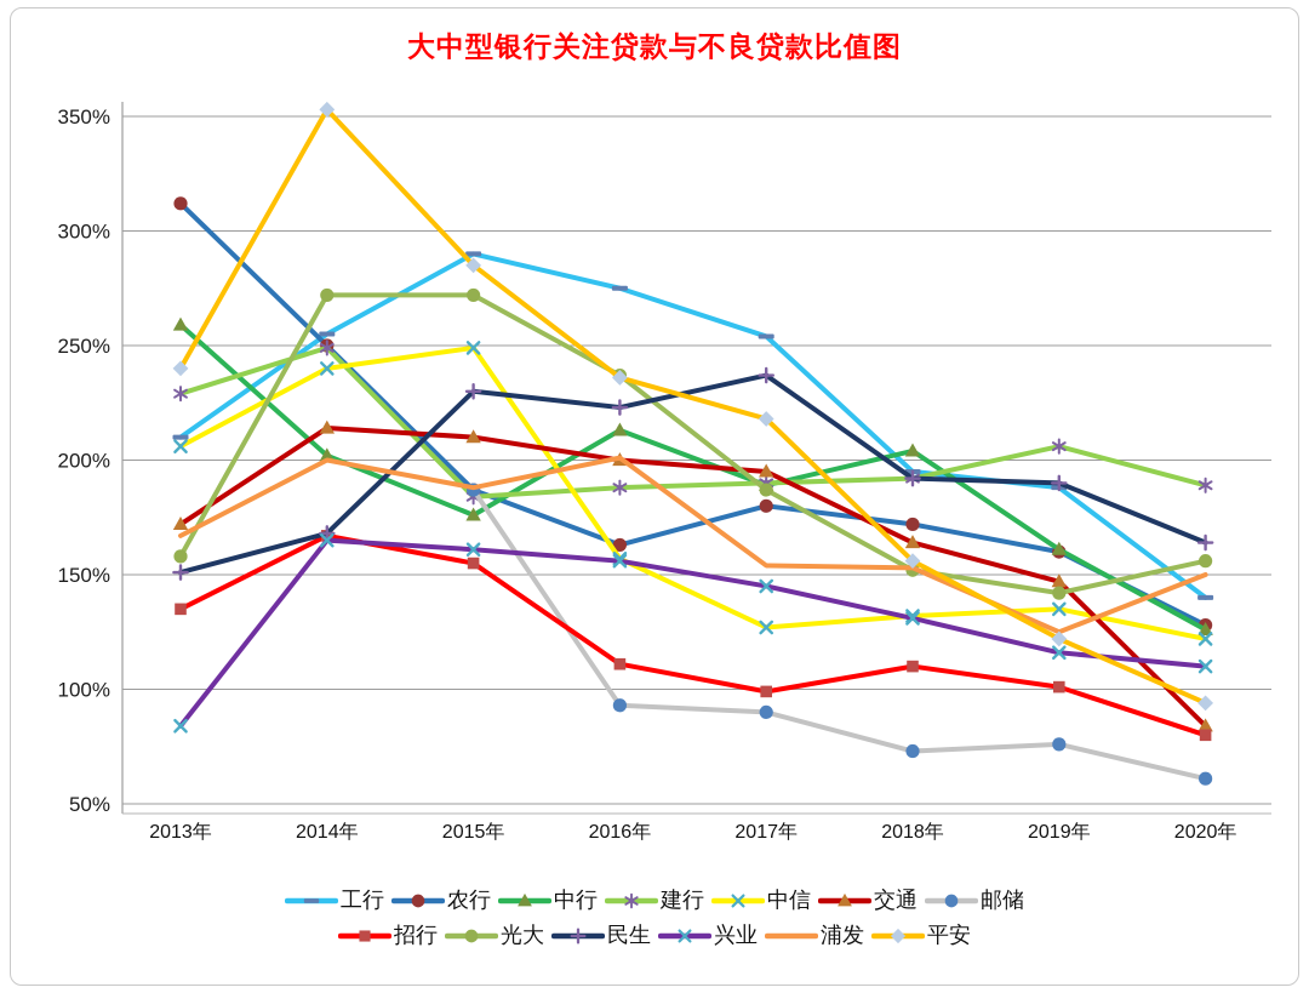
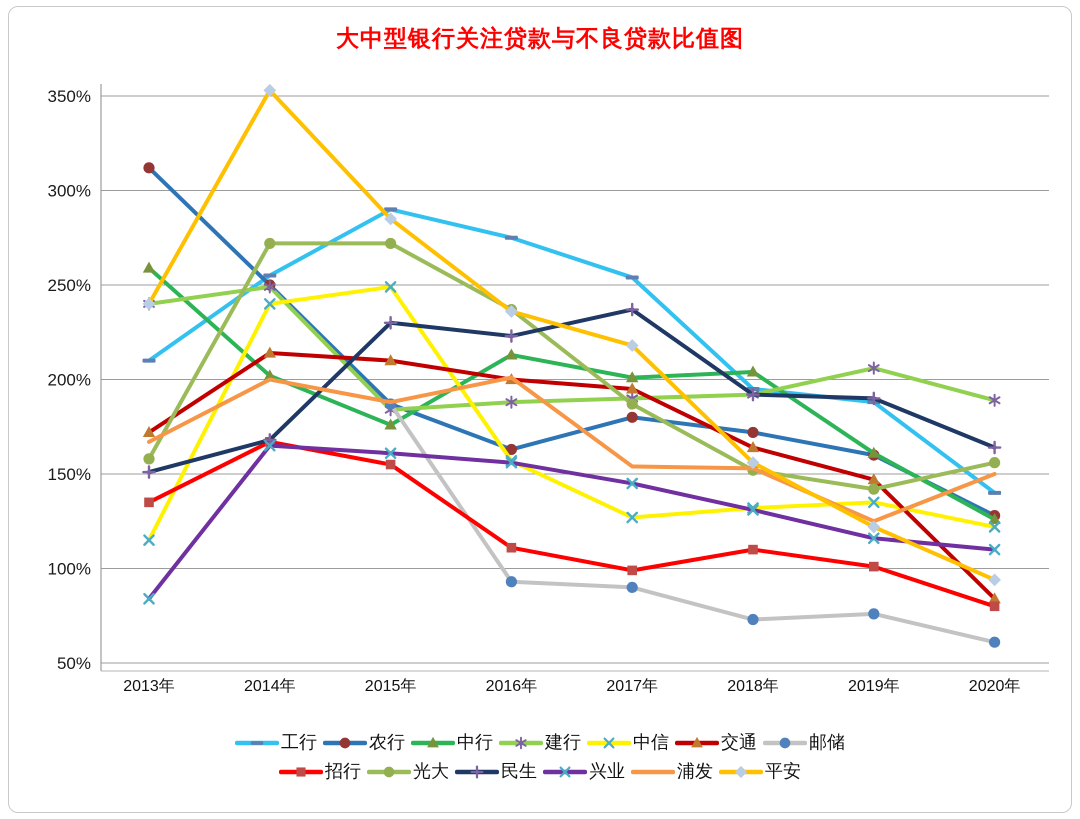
建行/2013年: 229% -> 240%
中信/2013年: 206% -> 115%
中行/2017年: 189% -> 201%
